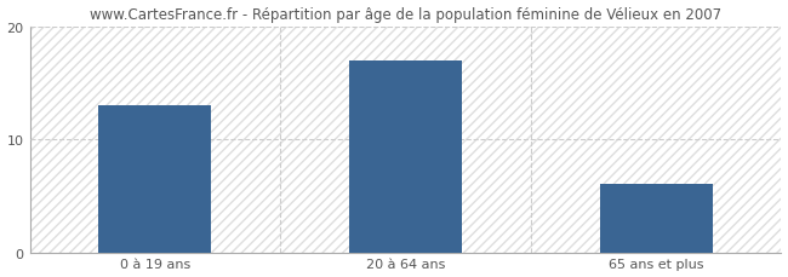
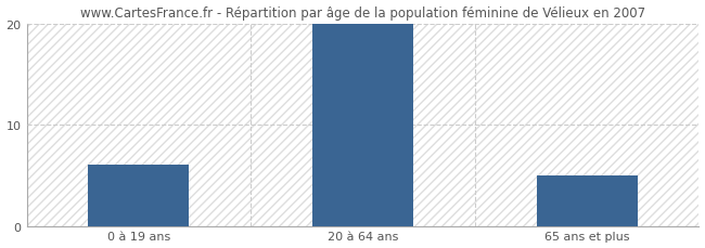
0 à 19 ans: 13 -> 6
20 à 64 ans: 17 -> 20
65 ans et plus: 6 -> 5
